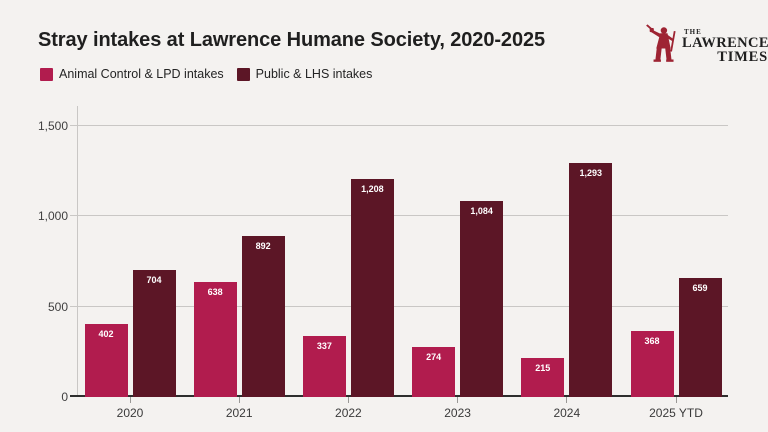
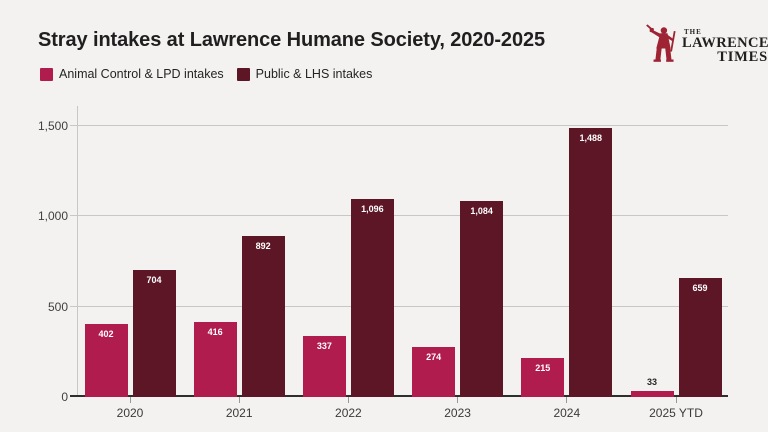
Animal Control & LPD intakes/2021: 638 -> 416
Public & LHS intakes/2022: 1,208 -> 1,096
Public & LHS intakes/2024: 1,293 -> 1,488
Animal Control & LPD intakes/2025 YTD: 368 -> 33
